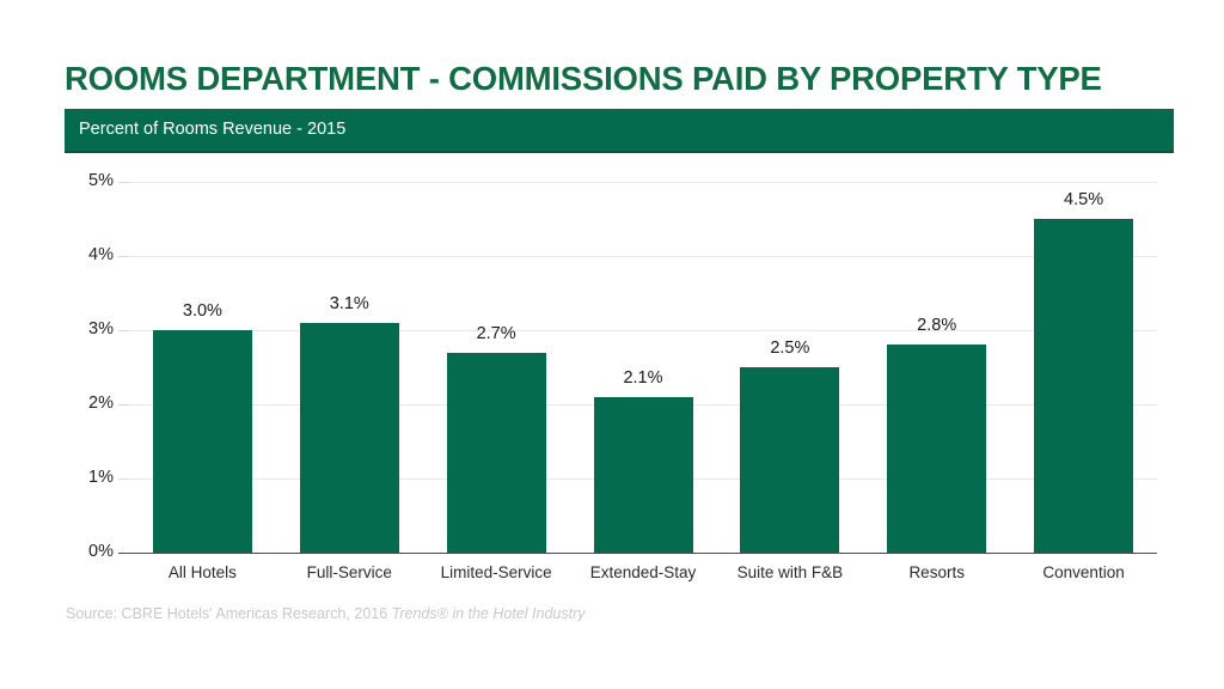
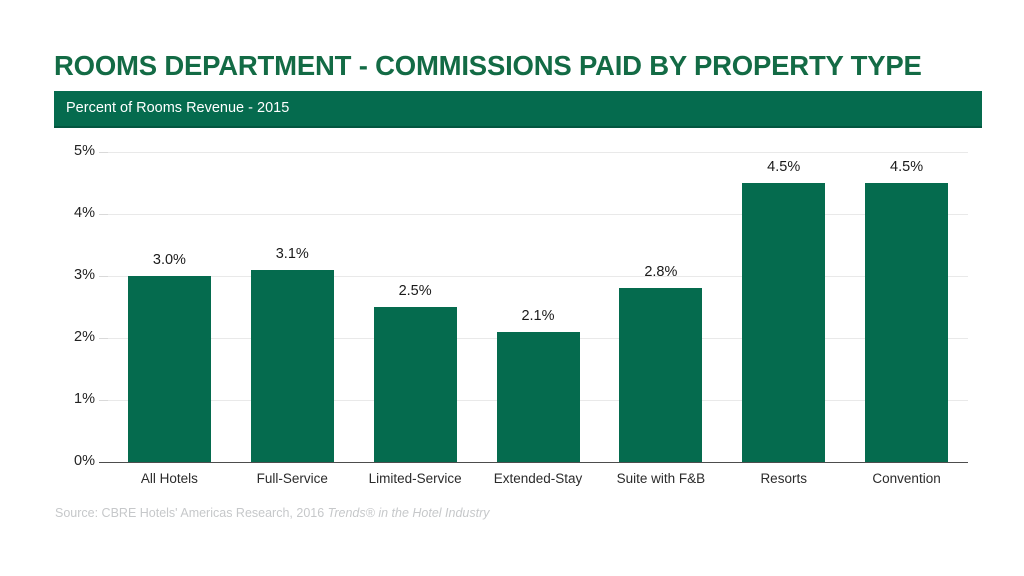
Limited-Service: 2.7% -> 2.5%
Suite with F&B: 2.5% -> 2.8%
Resorts: 2.8% -> 4.5%
